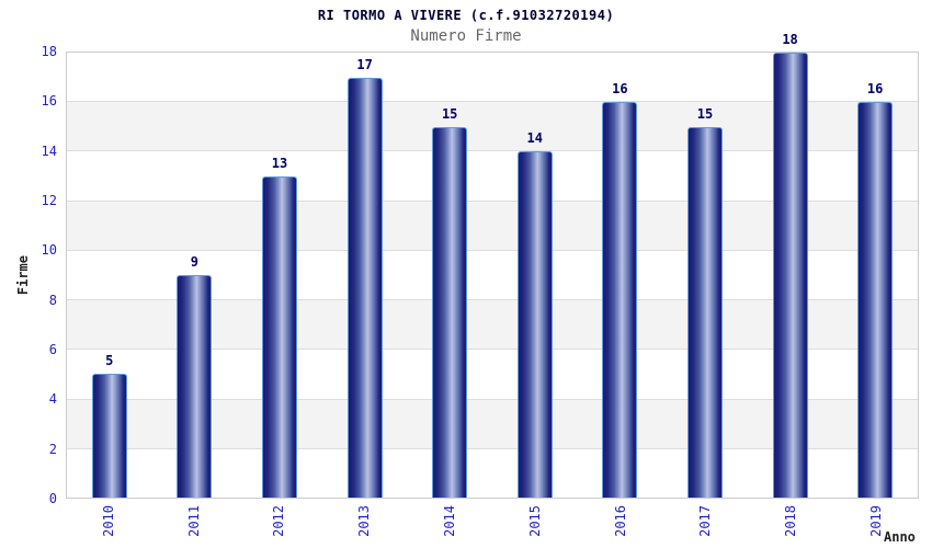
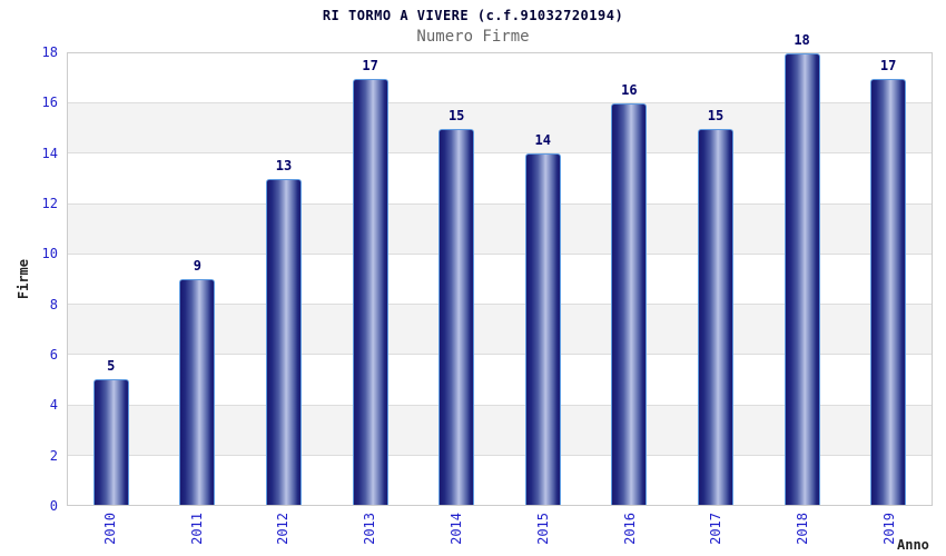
2019: 16 -> 17
